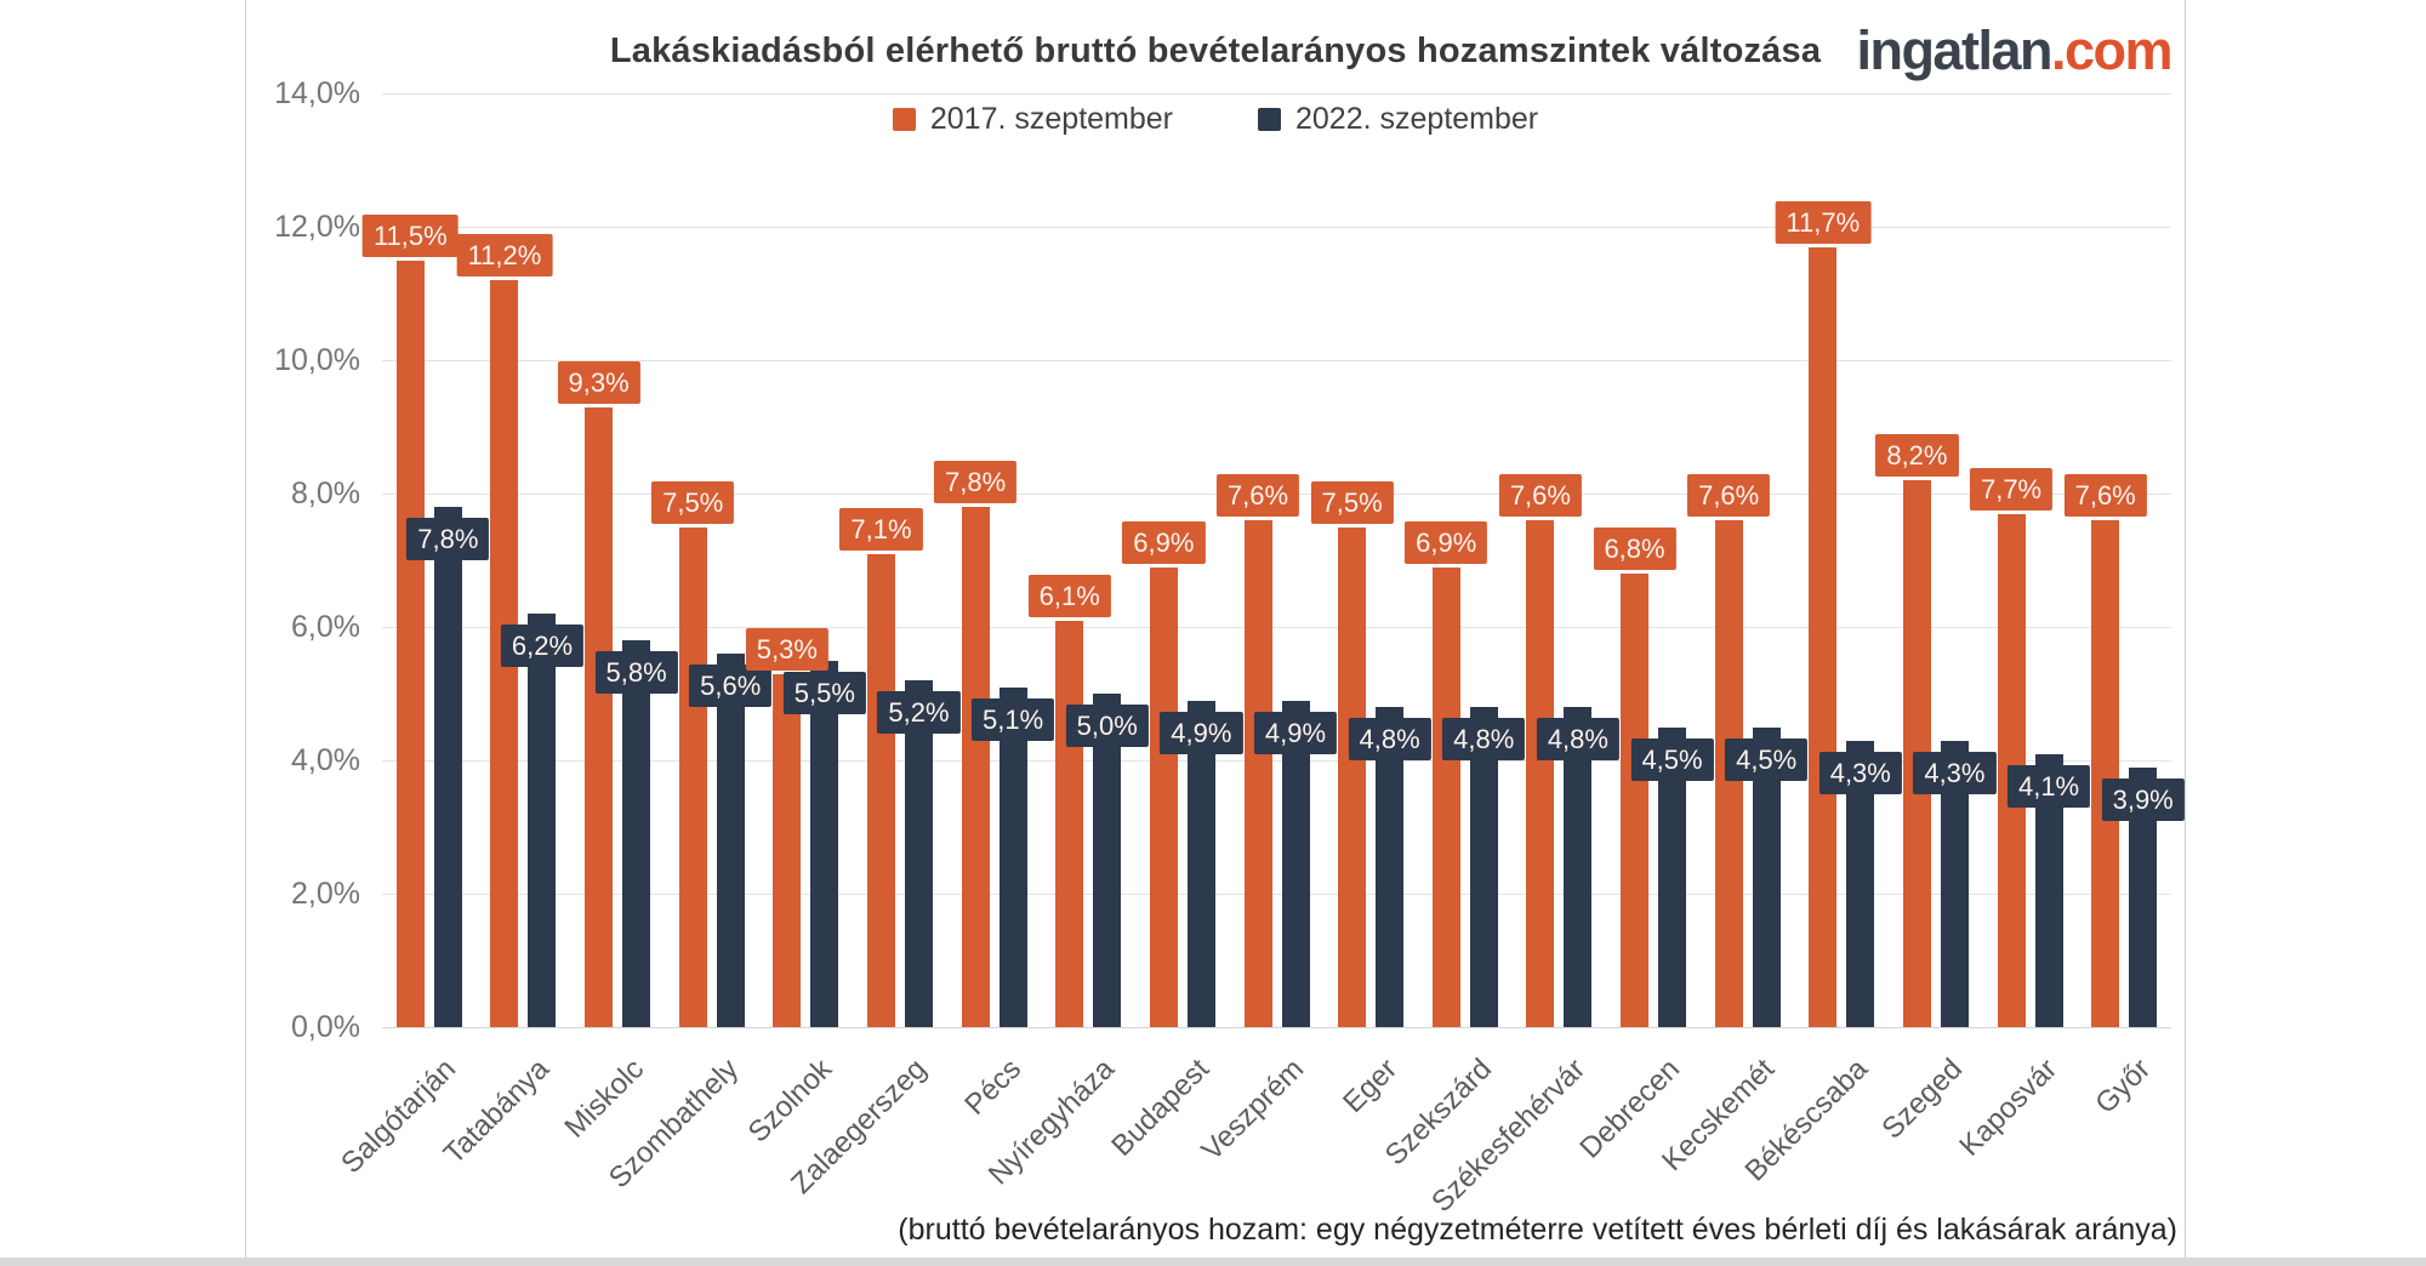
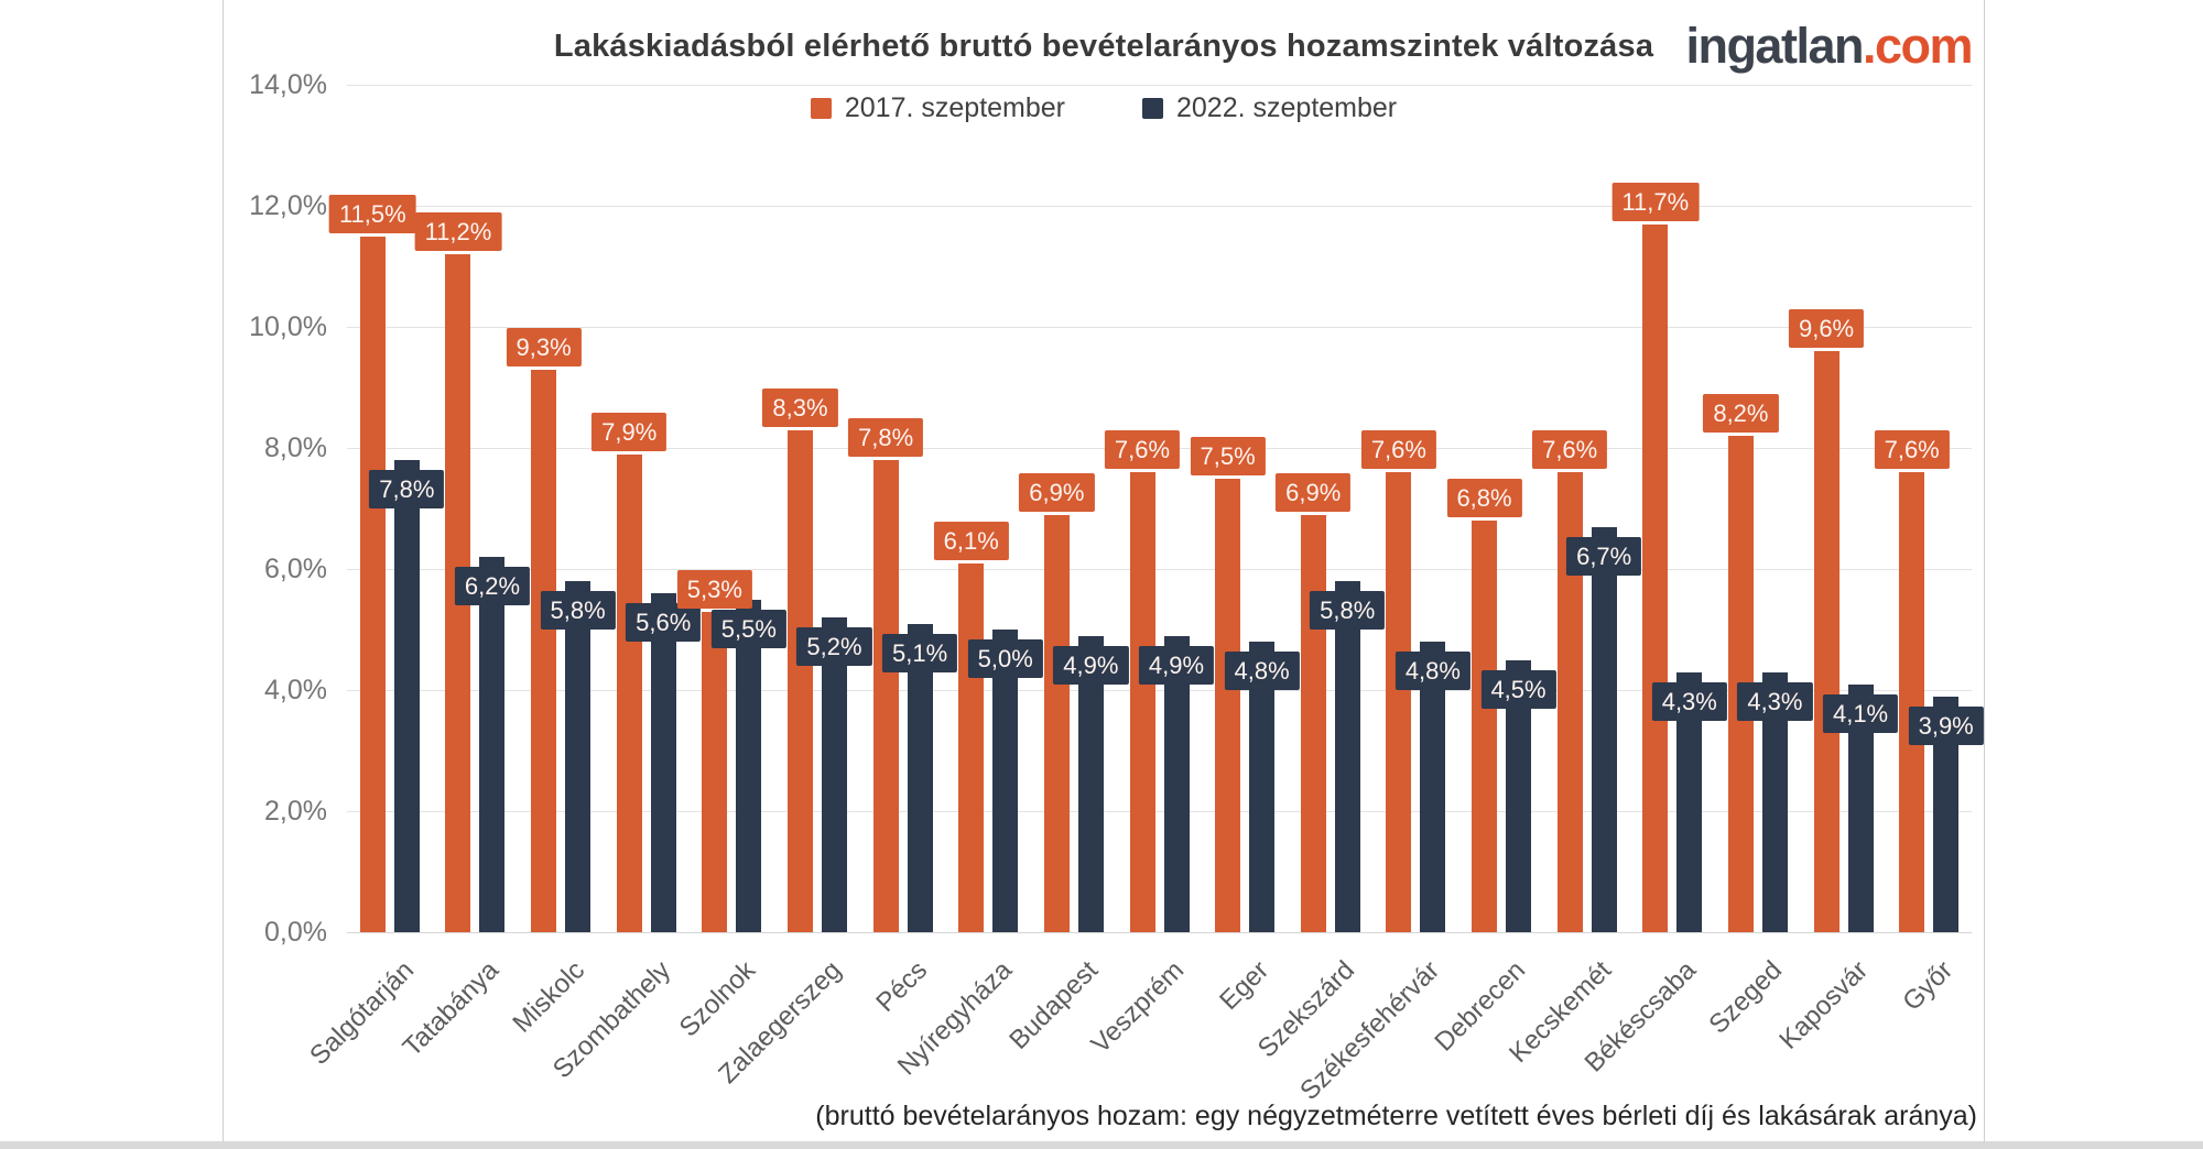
2017. szeptember/Szombathely: 7,5% -> 7,9%
2017. szeptember/Zalaegerszeg: 7,1% -> 8,3%
2022. szeptember/Szekszárd: 4,8% -> 5,8%
2022. szeptember/Kecskemét: 4,5% -> 6,7%
2017. szeptember/Kaposvár: 7,7% -> 9,6%
